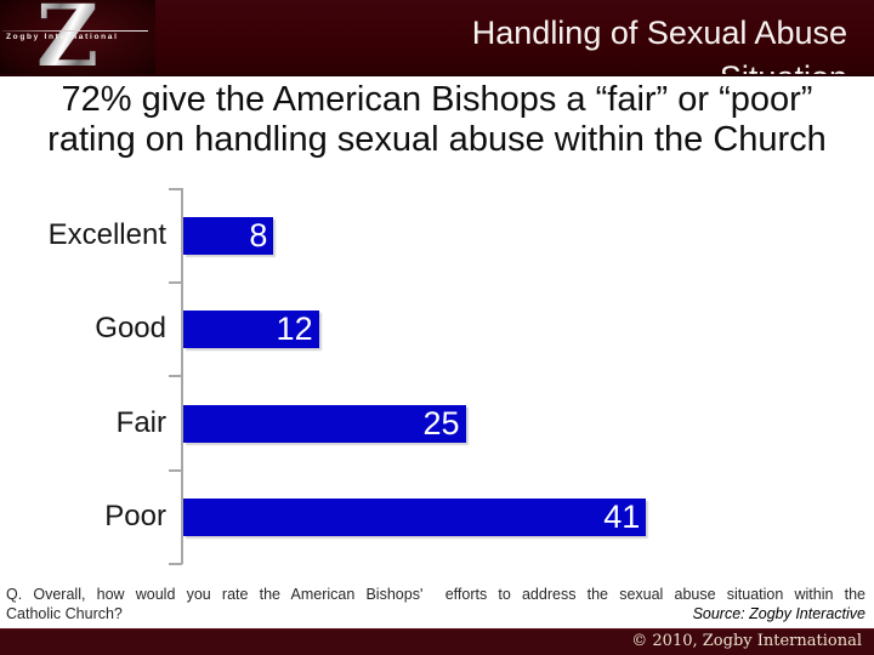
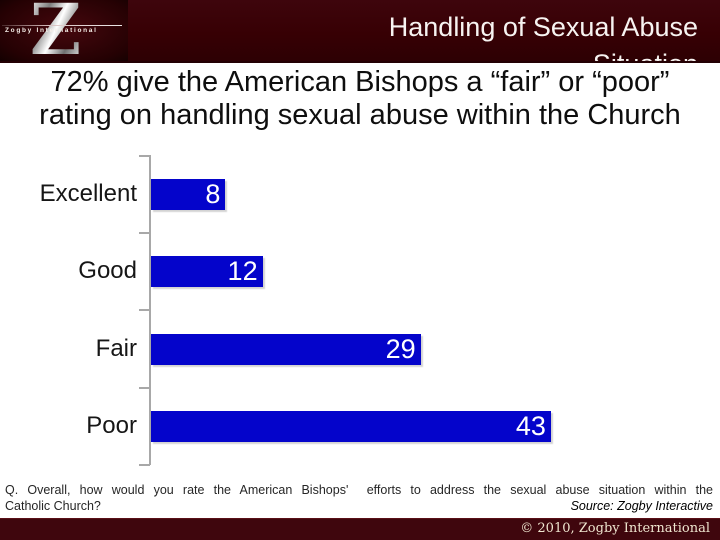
Fair: 25 -> 29
Poor: 41 -> 43
